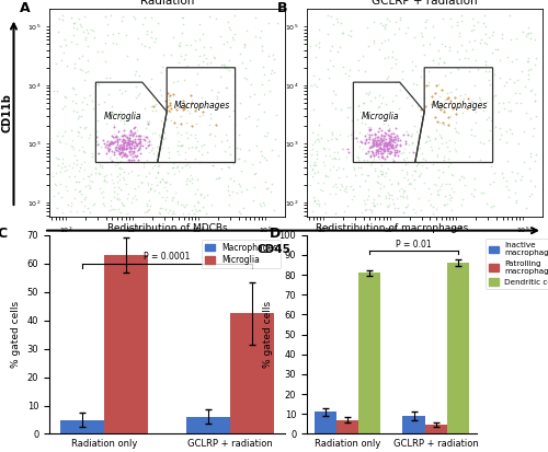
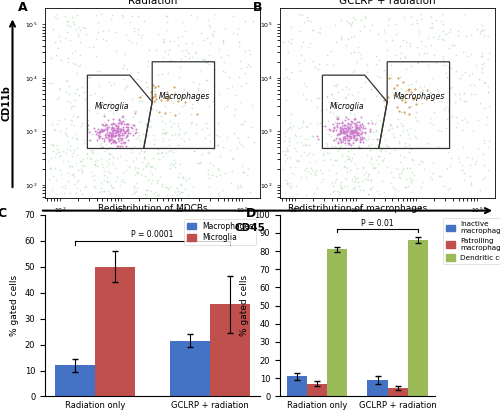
Redistribution of MDCBs/Macrophages/Radiation only: 5.0 -> 12.0
Redistribution of MDCBs/Microglia/Radiation only: 63.0 -> 50.0
Redistribution of MDCBs/Macrophages/GCLRP + radiation: 6.0 -> 21.5
Redistribution of MDCBs/Microglia/GCLRP + radiation: 42.5 -> 35.5
